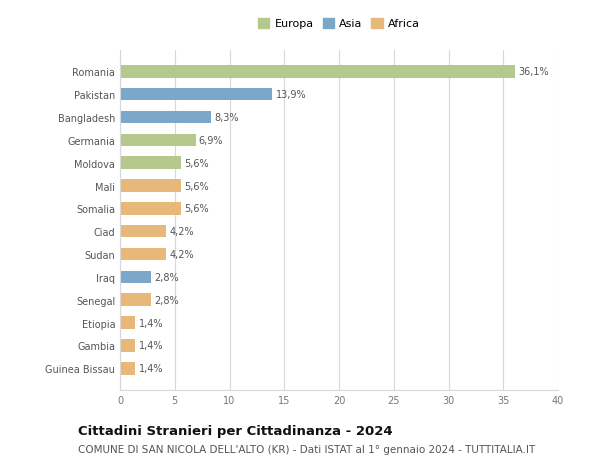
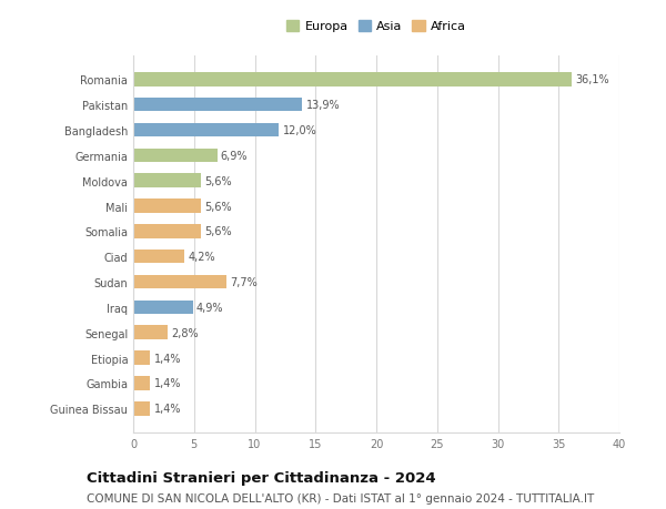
Bangladesh: 8,3% -> 12,0%
Sudan: 4,2% -> 7,7%
Iraq: 2,8% -> 4,9%
